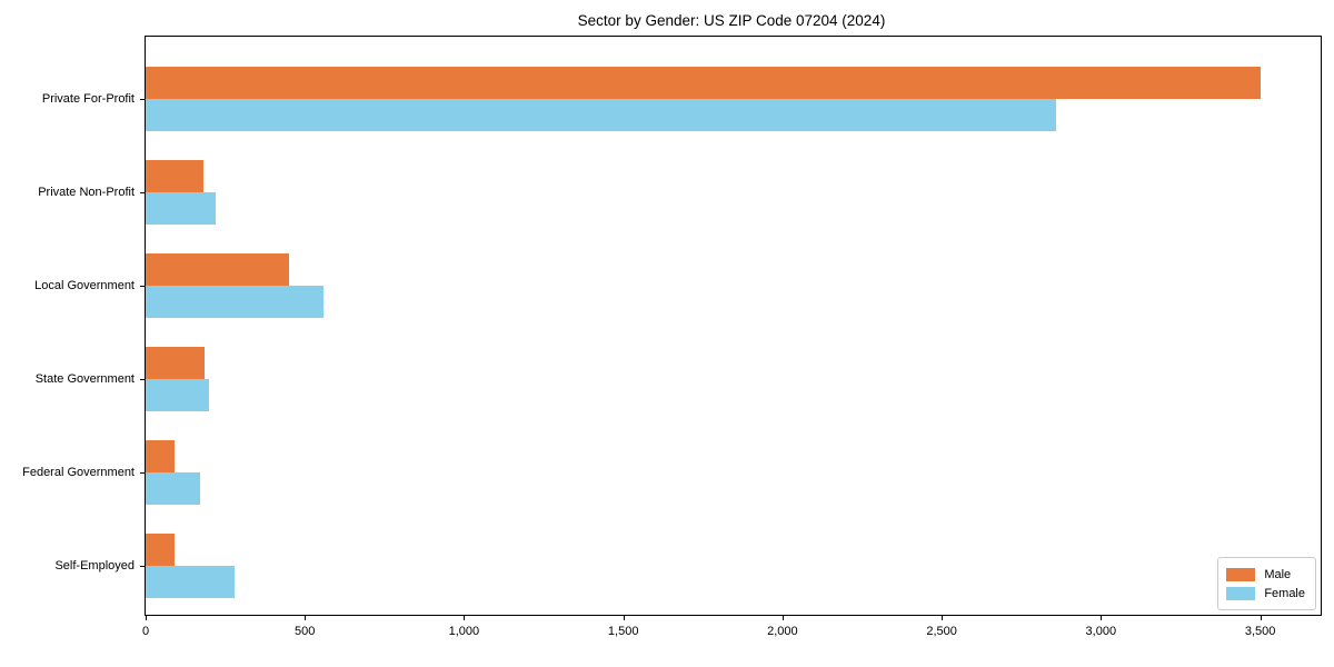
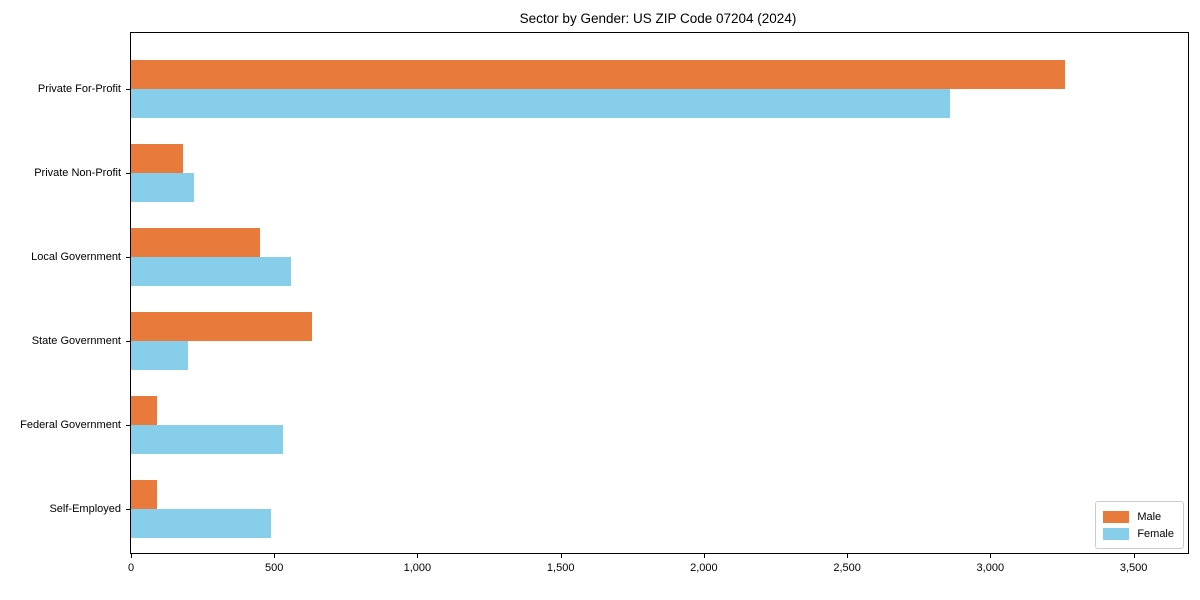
Male/Private For-Profit: 3500 -> 3260
Male/State Government: 180 -> 630
Female/Federal Government: 170 -> 530
Female/Self-Employed: 280 -> 490
